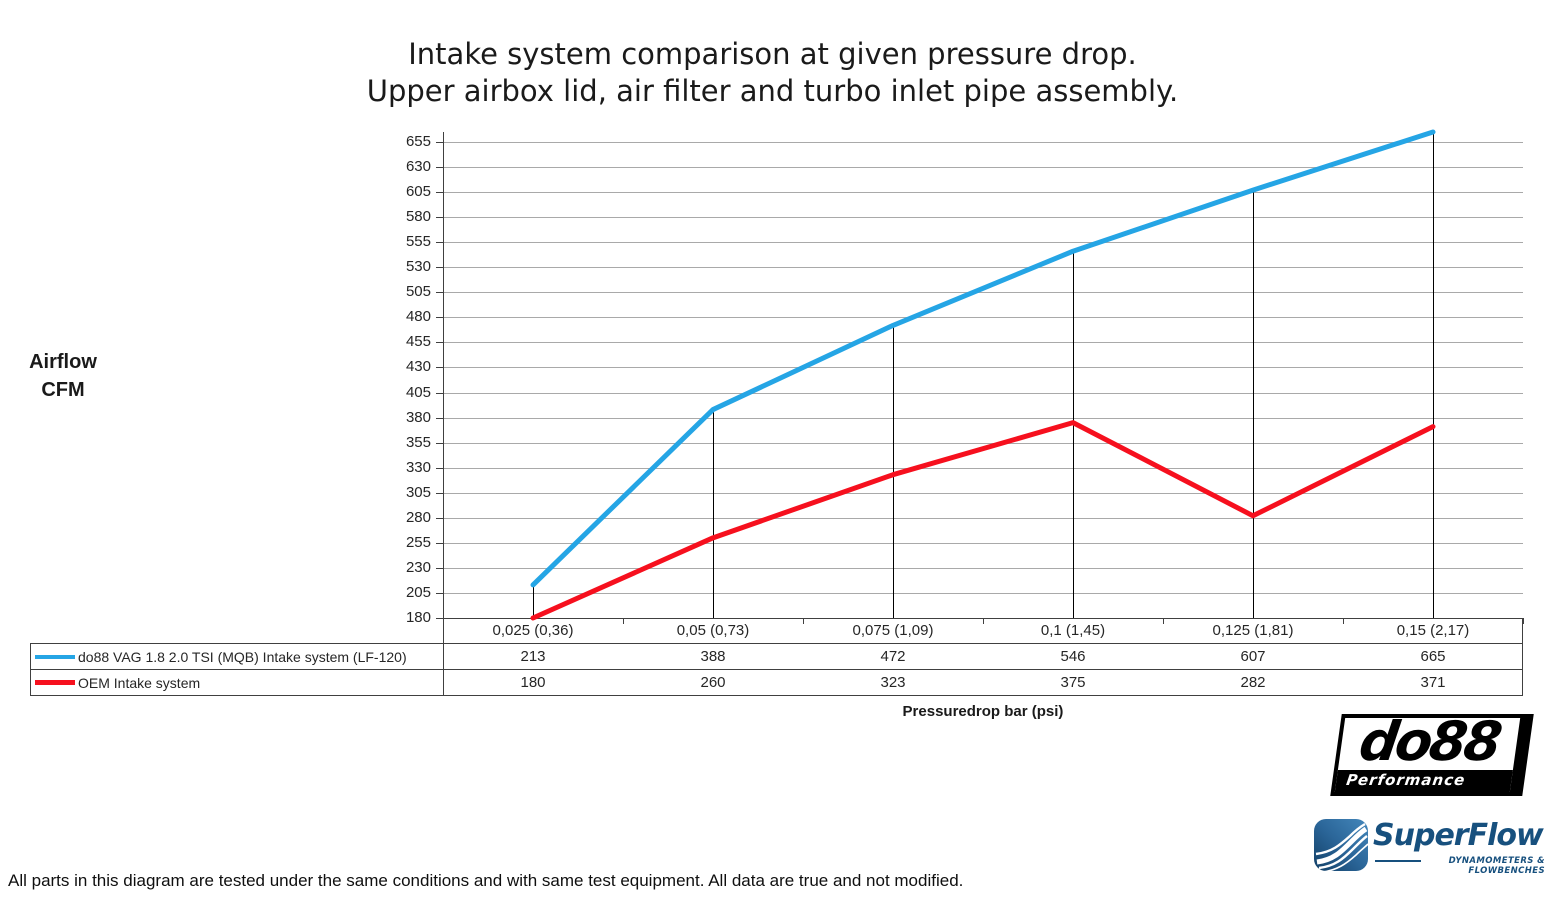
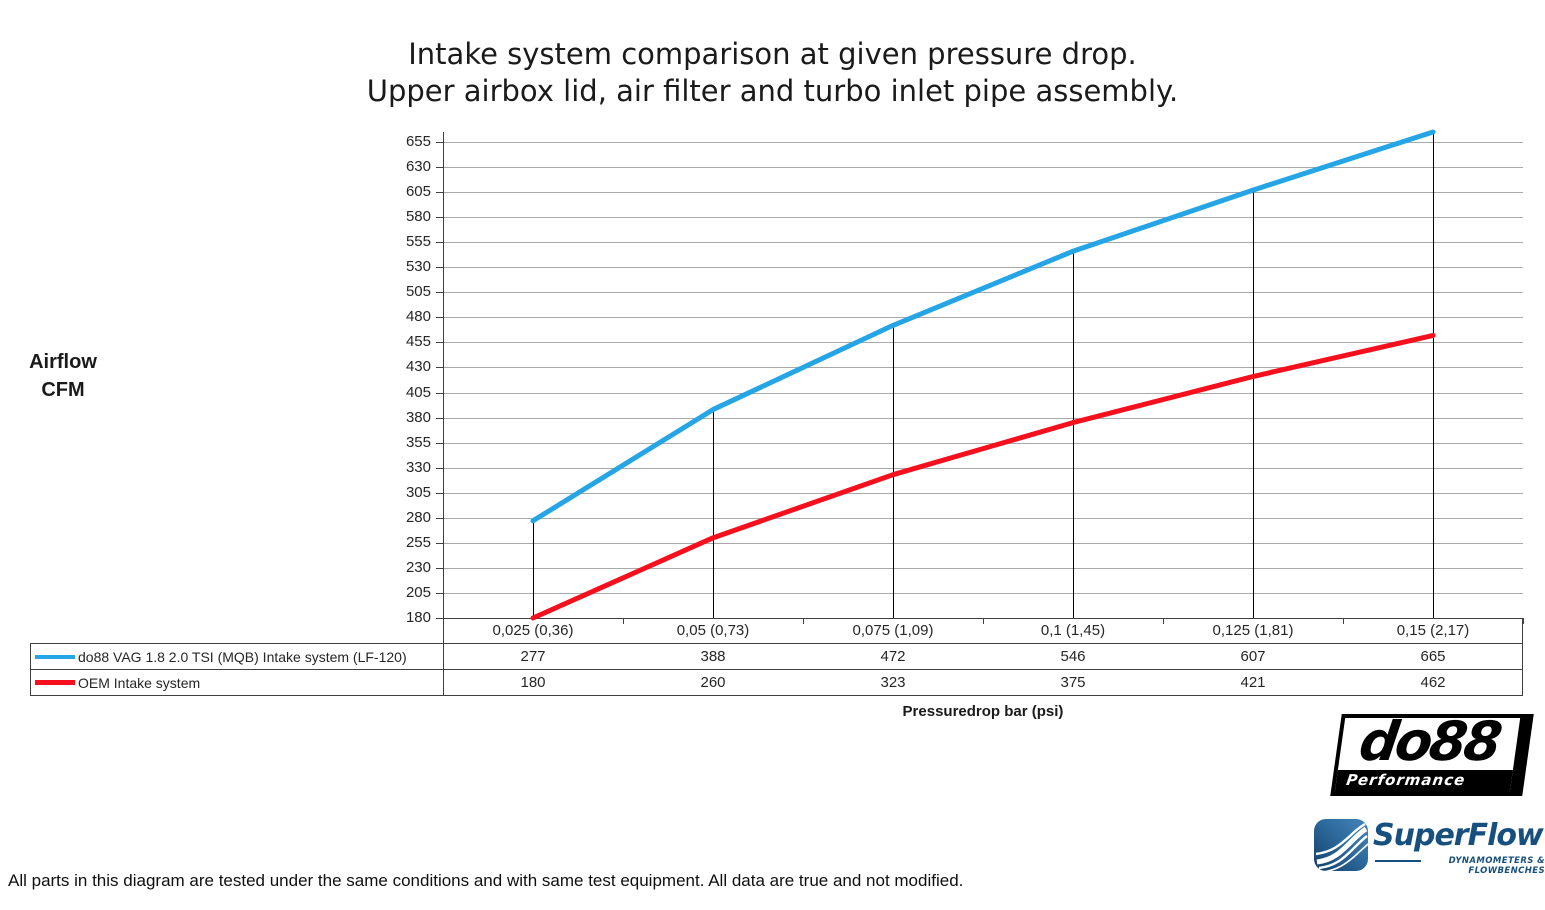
do88 VAG 1.8 2.0 TSI (MQB) Intake system (LF-120)/0,025 (0,36): 213 -> 277
OEM Intake system/0,125 (1,81): 282 -> 421
OEM Intake system/0,15 (2,17): 371 -> 462
